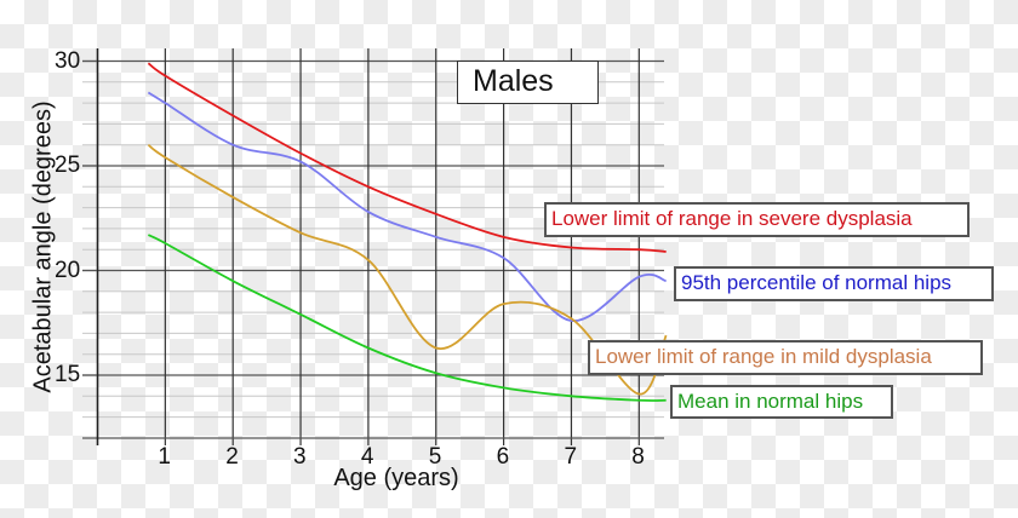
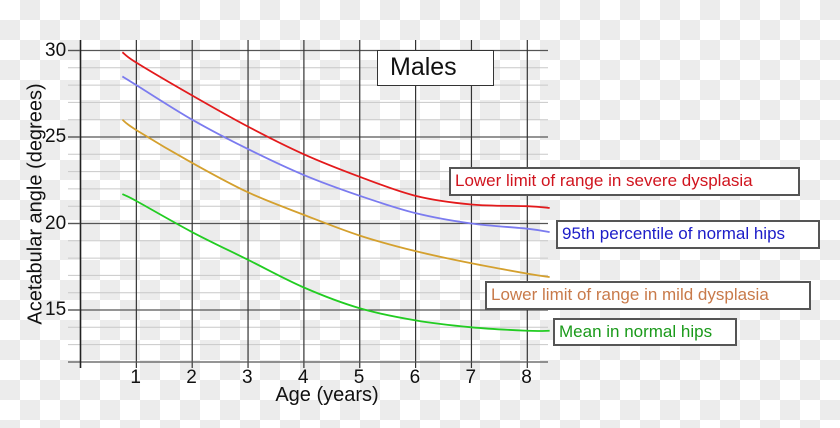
95th percentile of normal hips/3: 25.2 -> 24.3
Lower limit of range in mild dysplasia/5: 16.3 -> 19.3
95th percentile of normal hips/7: 17.6 -> 20.0
Lower limit of range in mild dysplasia/8: 14.1 -> 17.1
